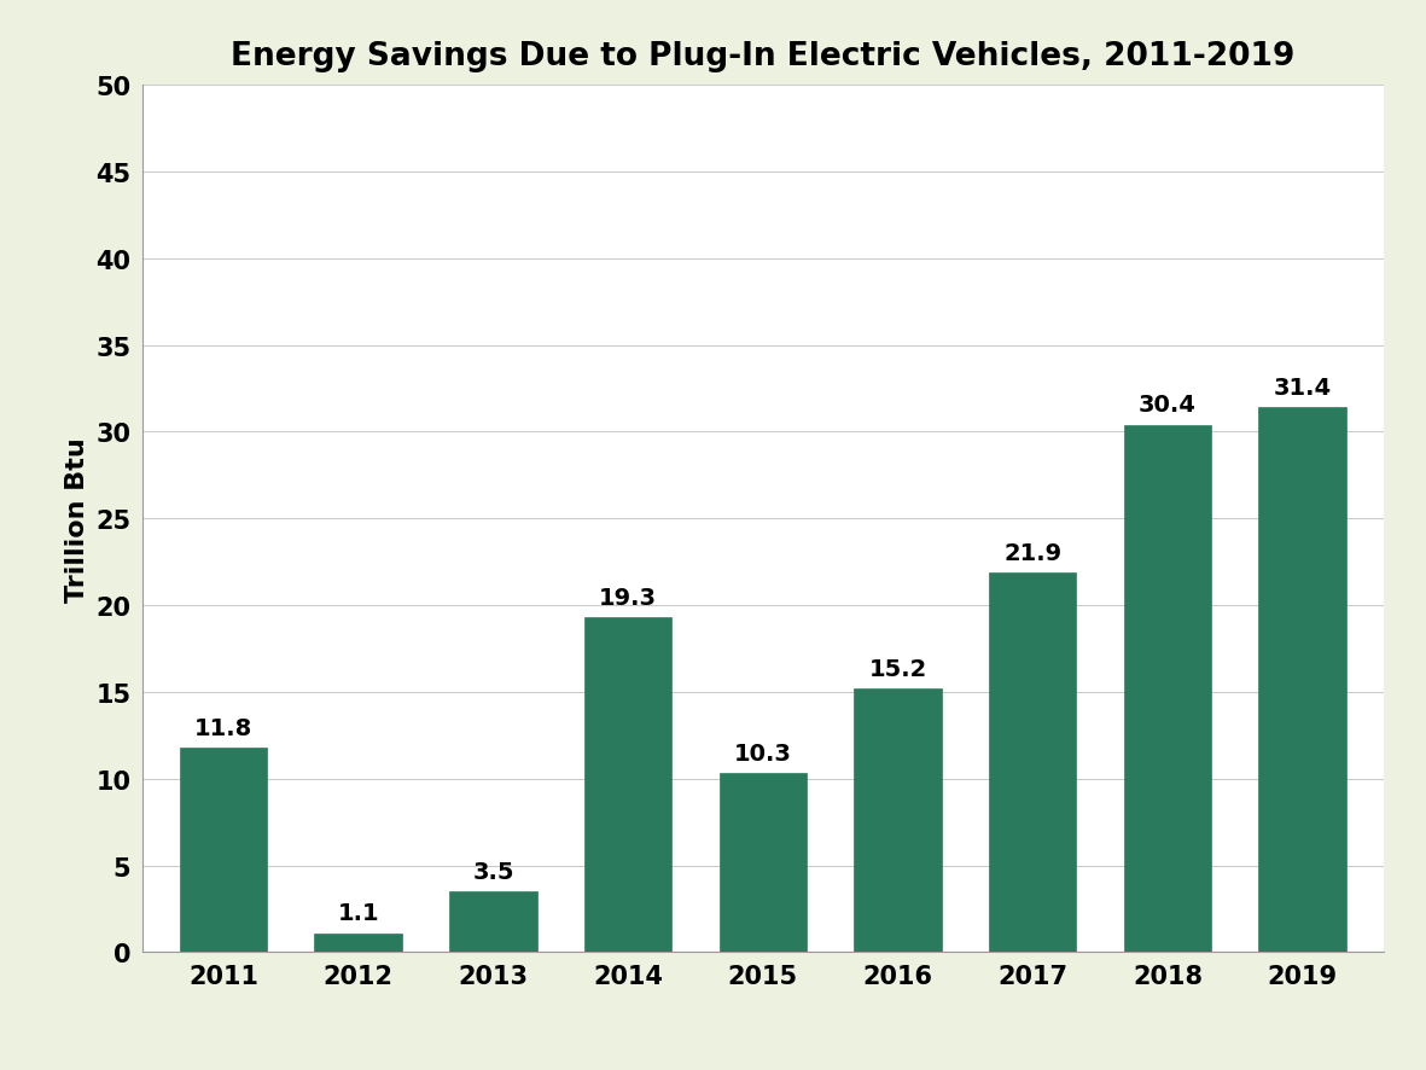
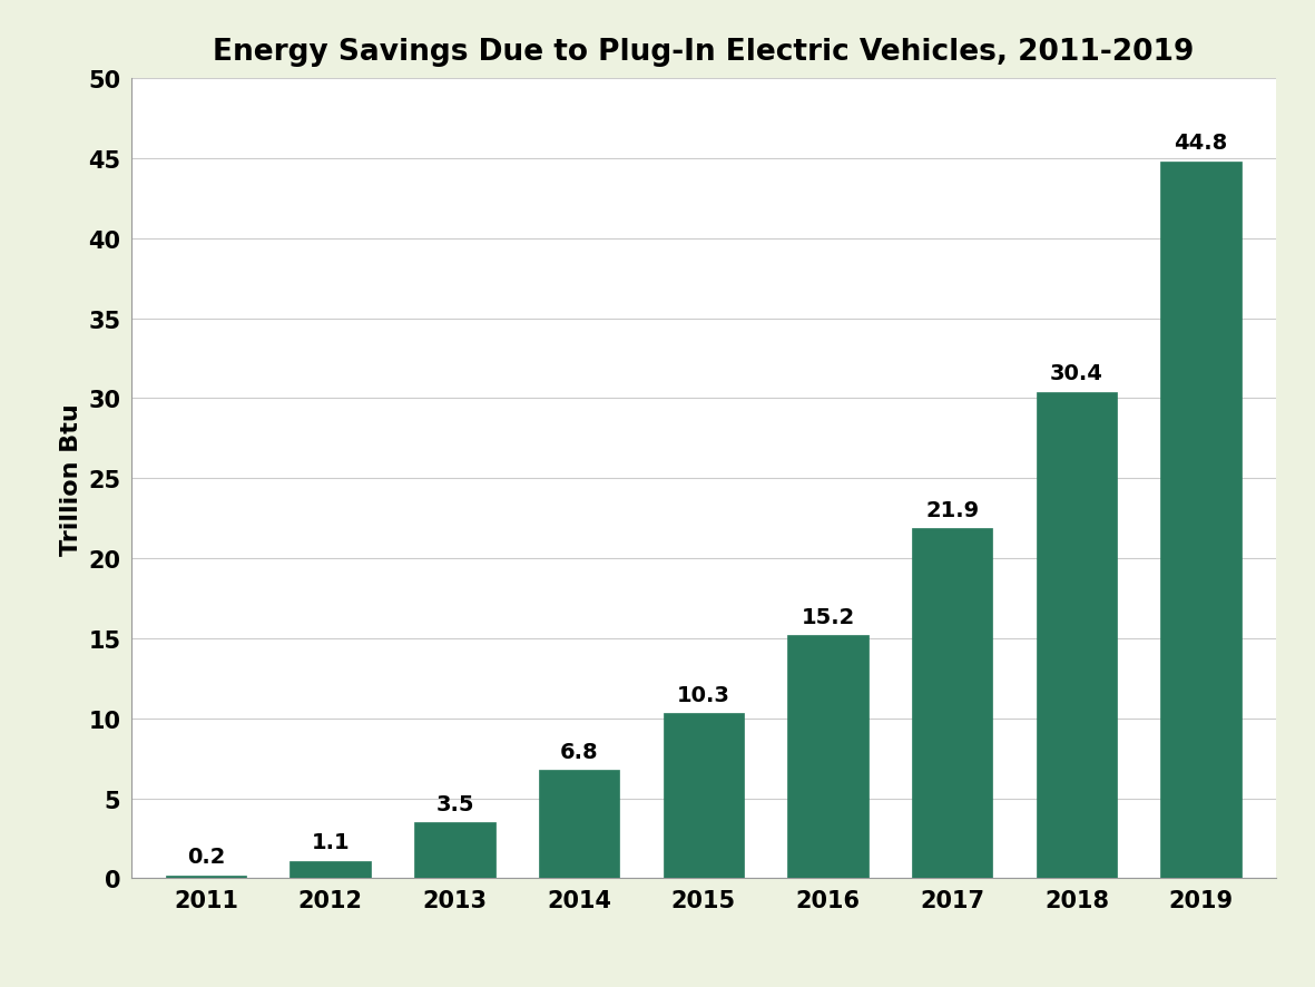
2011: 11.8 -> 0.2
2014: 19.3 -> 6.8
2019: 31.4 -> 44.8
